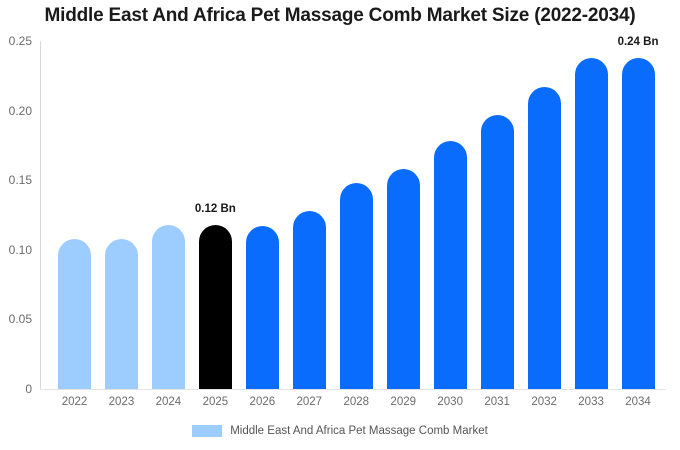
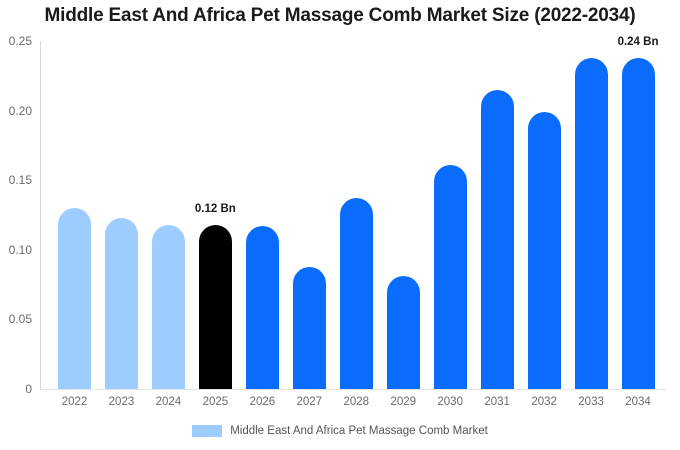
2022: 0.108 -> 0.130
2023: 0.108 -> 0.123
2027: 0.128 -> 0.088
2028: 0.148 -> 0.137
2029: 0.158 -> 0.081
2030: 0.178 -> 0.161
2031: 0.197 -> 0.215
2032: 0.217 -> 0.199
